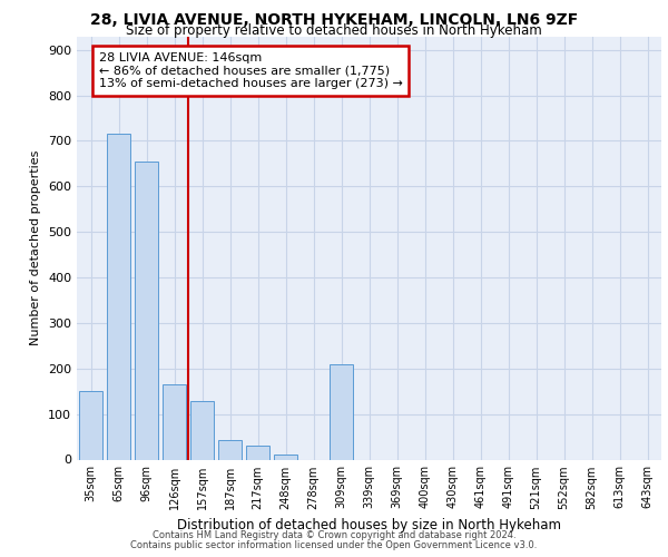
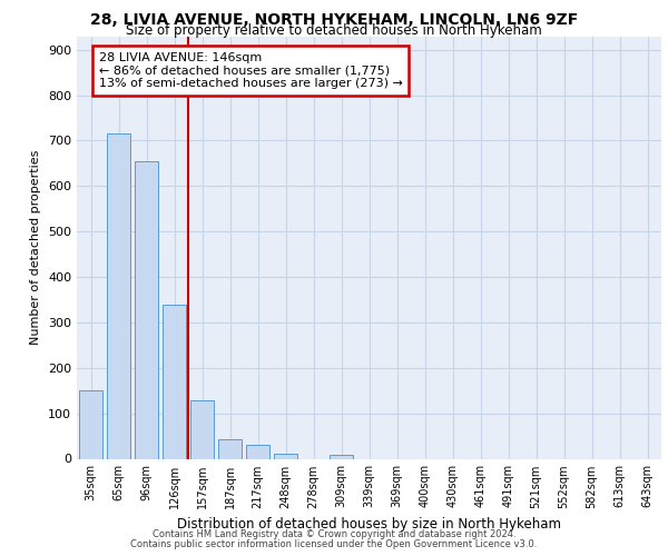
126sqm: 165 -> 340
309sqm: 210 -> 8
